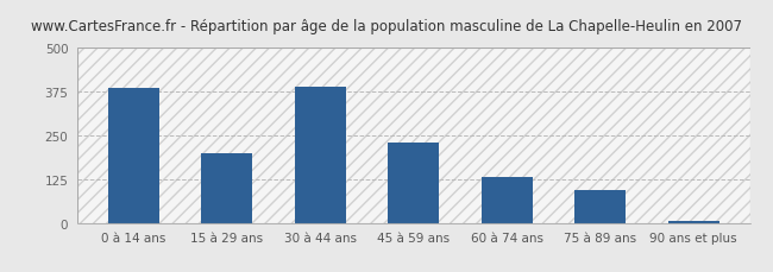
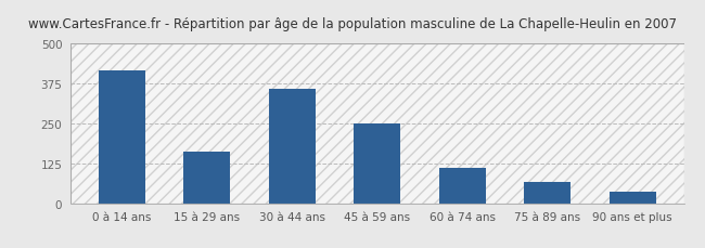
0 à 14 ans: 385 -> 415
15 à 29 ans: 200 -> 160
30 à 44 ans: 390 -> 360
45 à 59 ans: 230 -> 250
60 à 74 ans: 130 -> 110
75 à 89 ans: 95 -> 65
90 ans et plus: 5 -> 35
